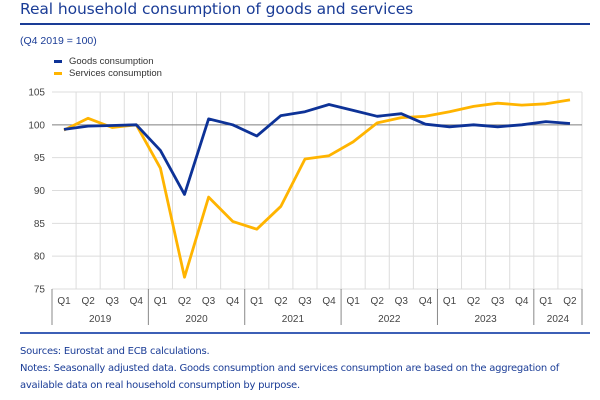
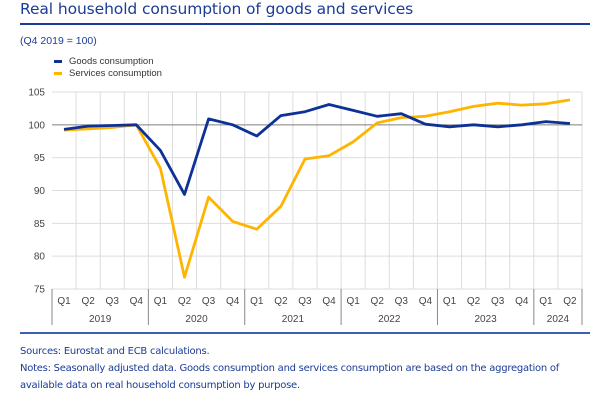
Services consumption/Q2 2019: 101 -> 99
